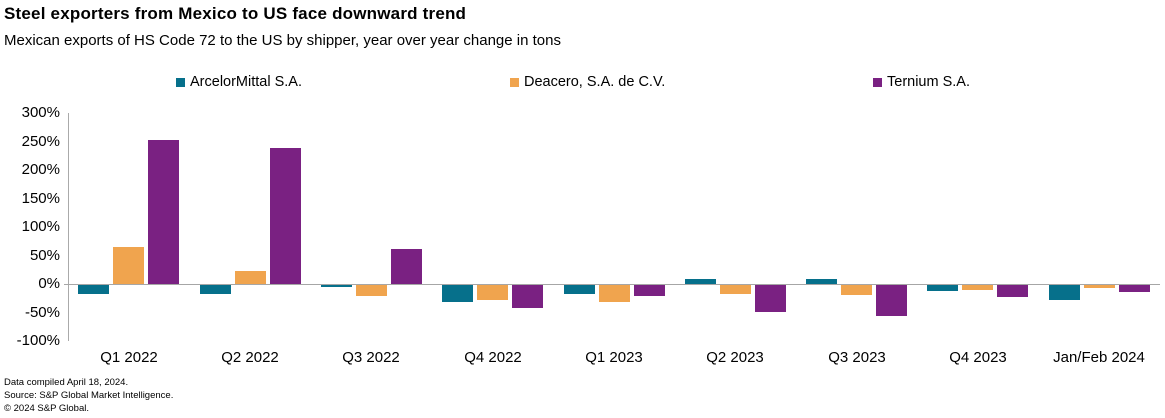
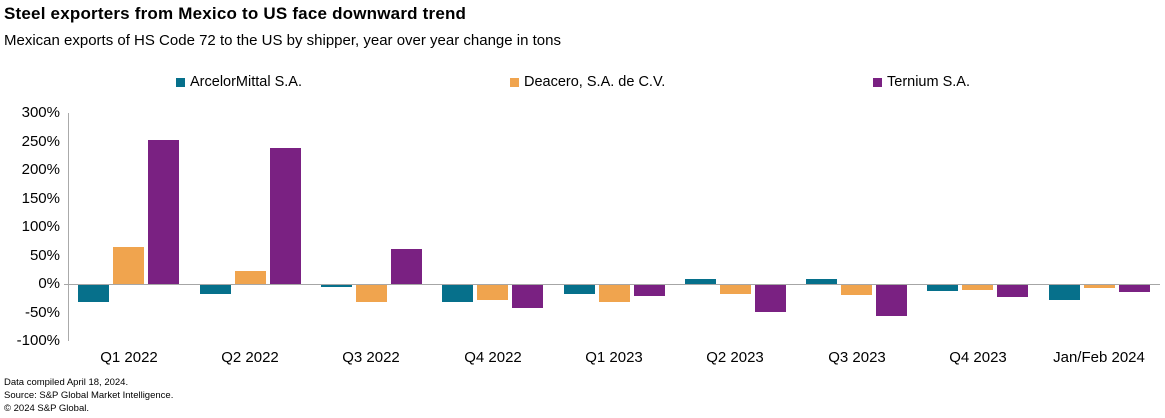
ArcelorMittal S.A./Q1 2022: -20% -> -30%
Deacero, S.A. de C.V./Q3 2022: -20% -> -30%
